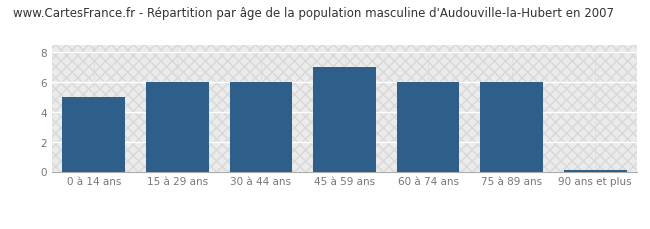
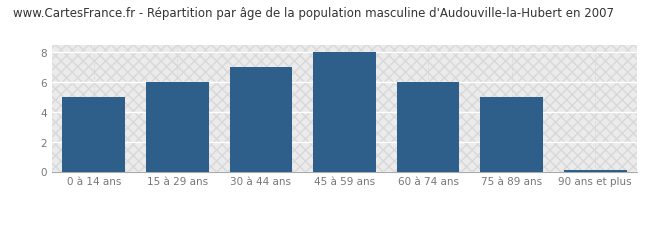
30 à 44 ans: 6.0 -> 7.0
45 à 59 ans: 7.0 -> 8.0
75 à 89 ans: 6.0 -> 5.0
